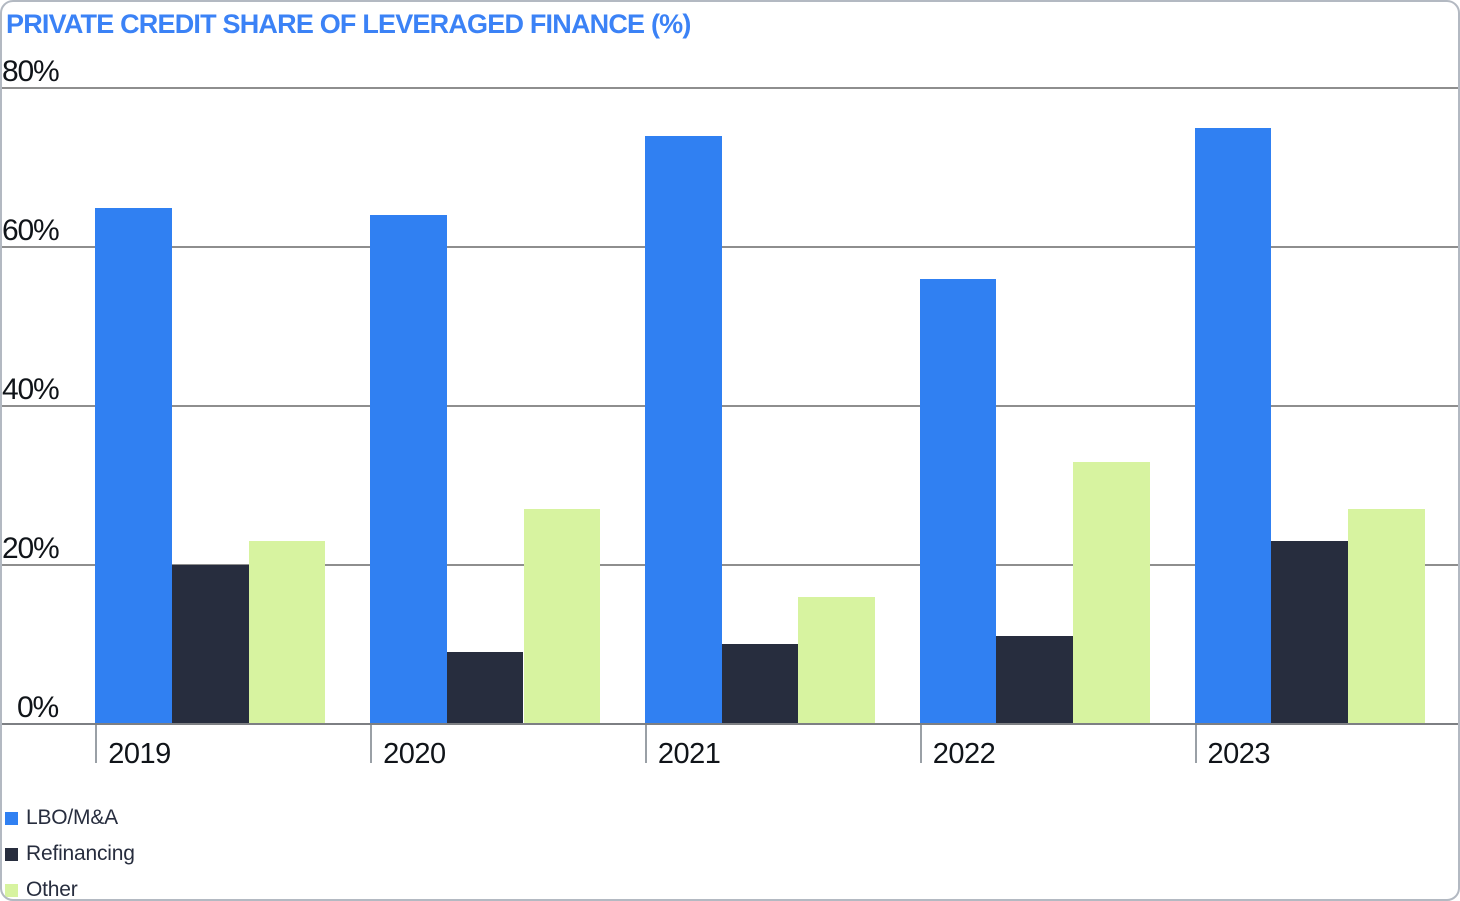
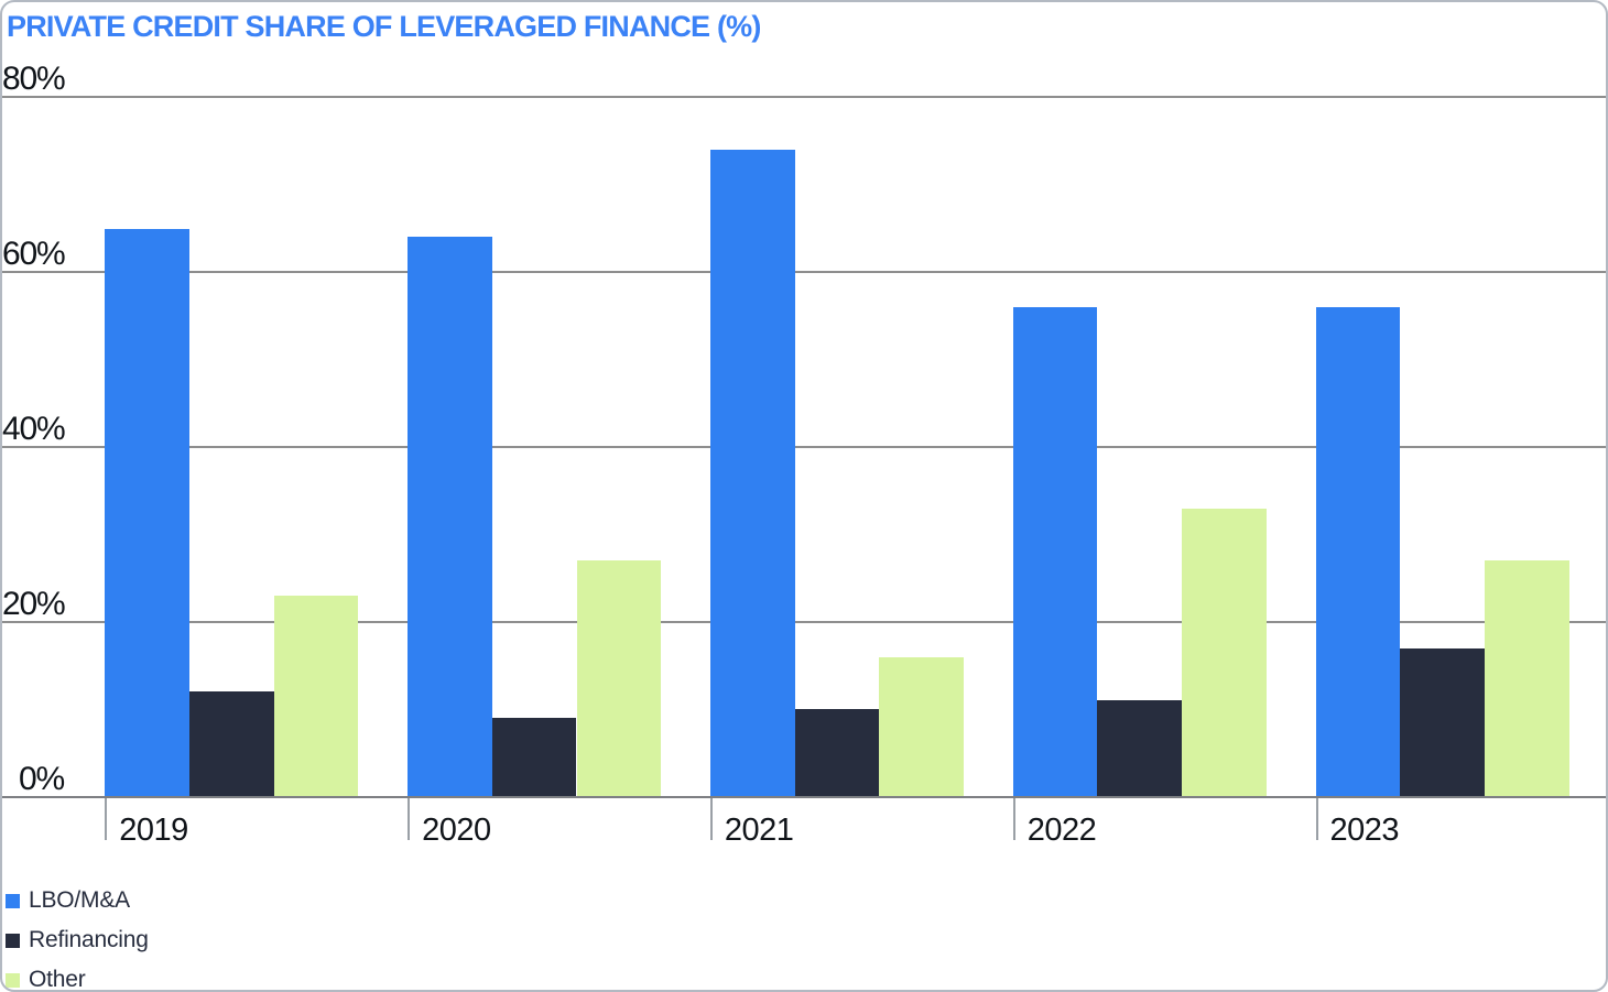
Refinancing/2019: 20% -> 12%
LBO/M&A/2023: 75% -> 56%
Refinancing/2023: 23% -> 17%
